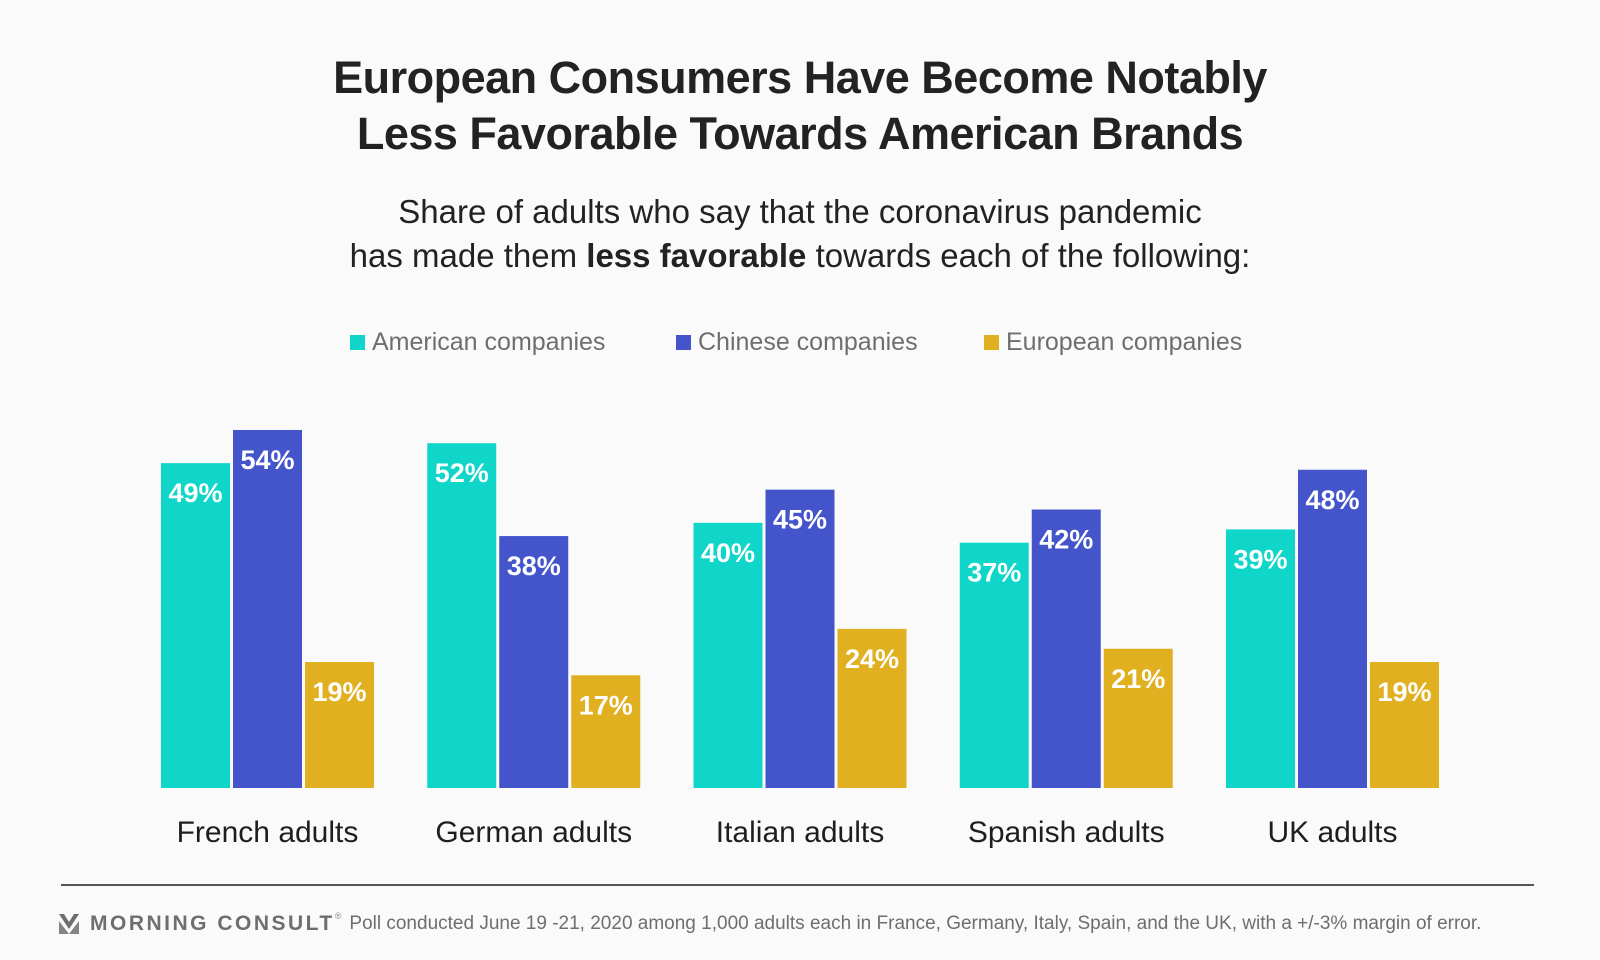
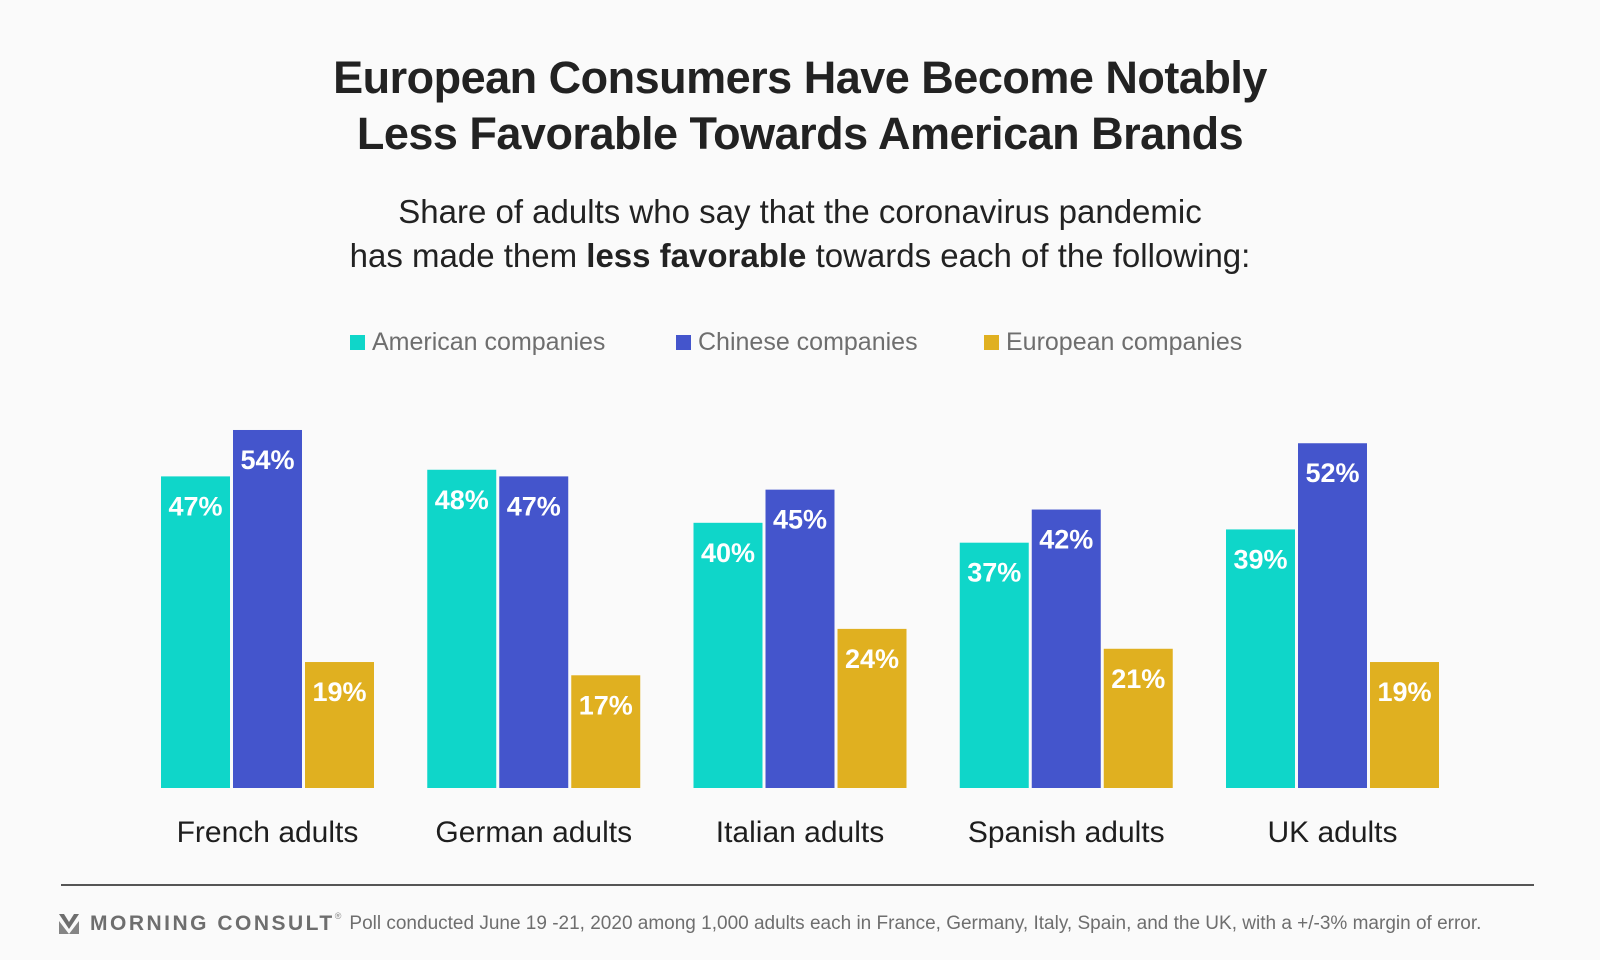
American companies/French adults: 49% -> 47%
American companies/German adults: 52% -> 48%
Chinese companies/German adults: 38% -> 47%
Chinese companies/UK adults: 48% -> 52%
